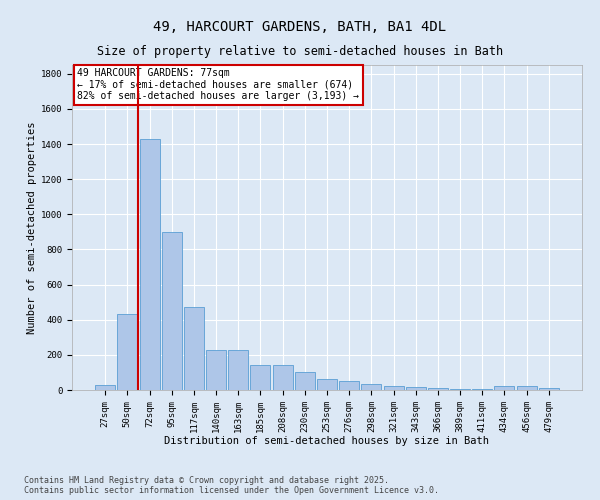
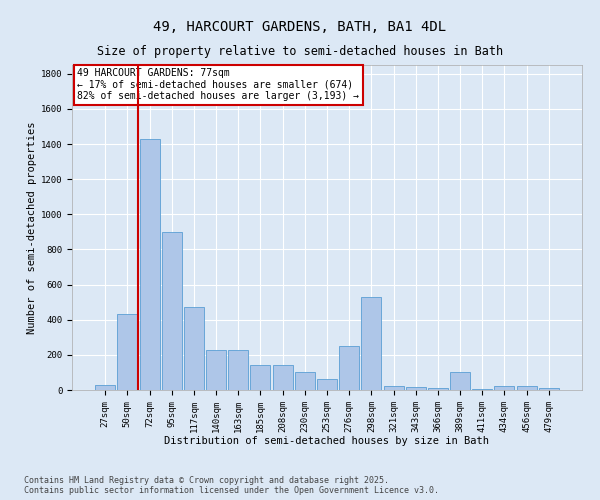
276sqm: 50 -> 250
298sqm: 40 -> 530
389sqm: 10 -> 100
